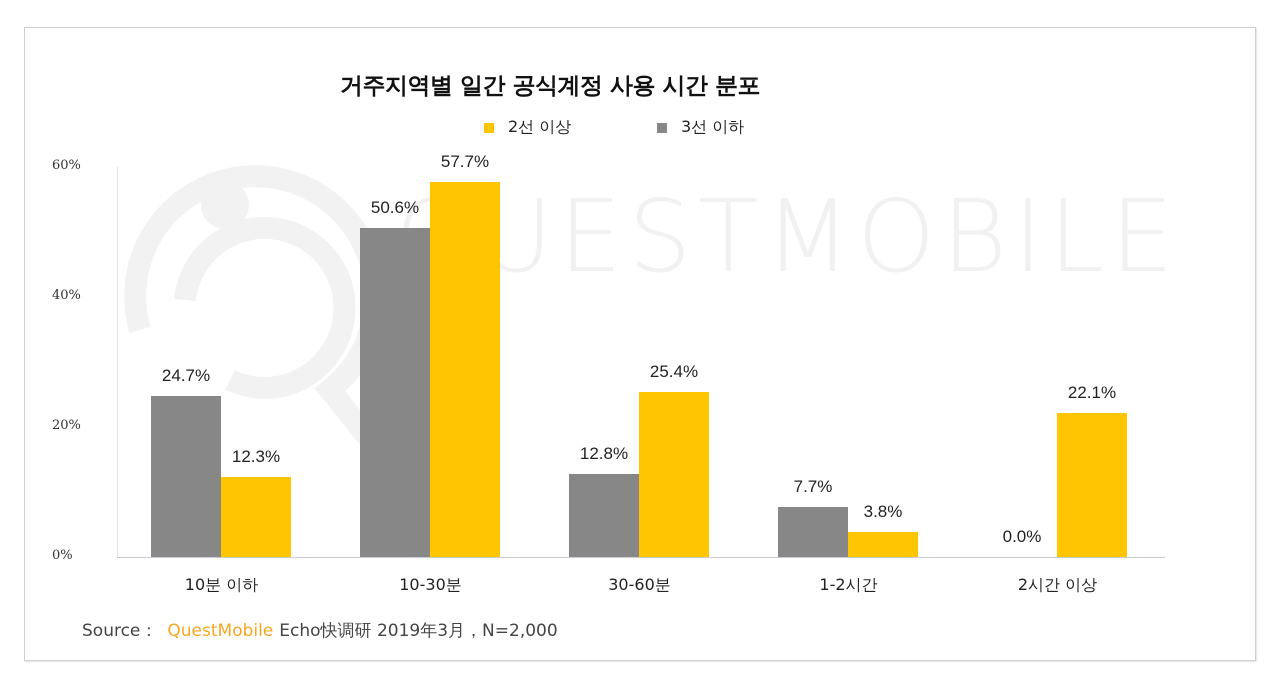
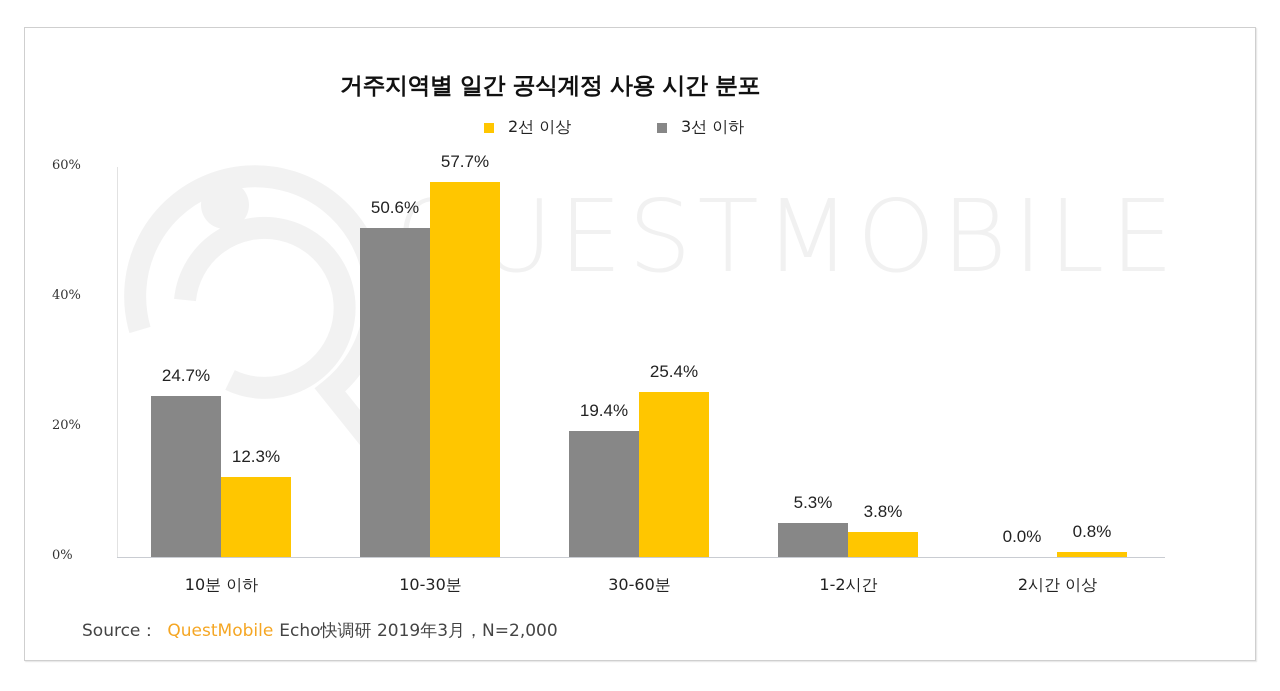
3선 이하/30-60분: 12.8% -> 19.4%
3선 이하/1-2시간: 7.7% -> 5.3%
2선 이상/2시간 이상: 22.1% -> 0.8%
